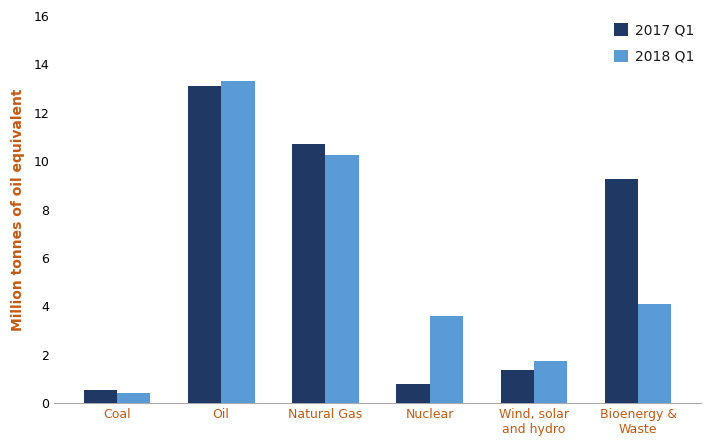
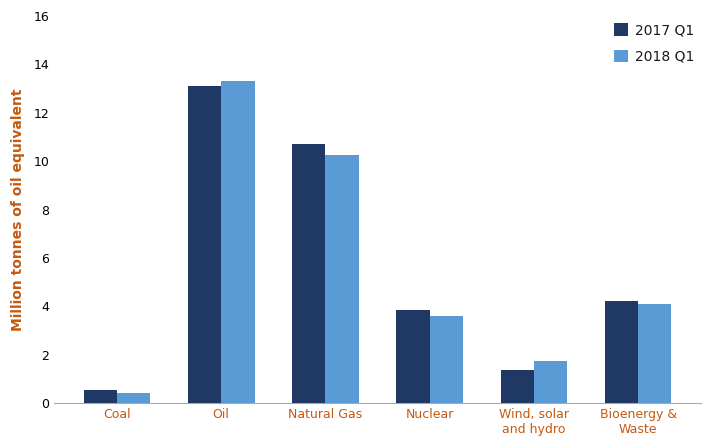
2017 Q1/Nuclear: 0.80 -> 3.85
2017 Q1/Bioenergy & Waste: 9.25 -> 4.20
